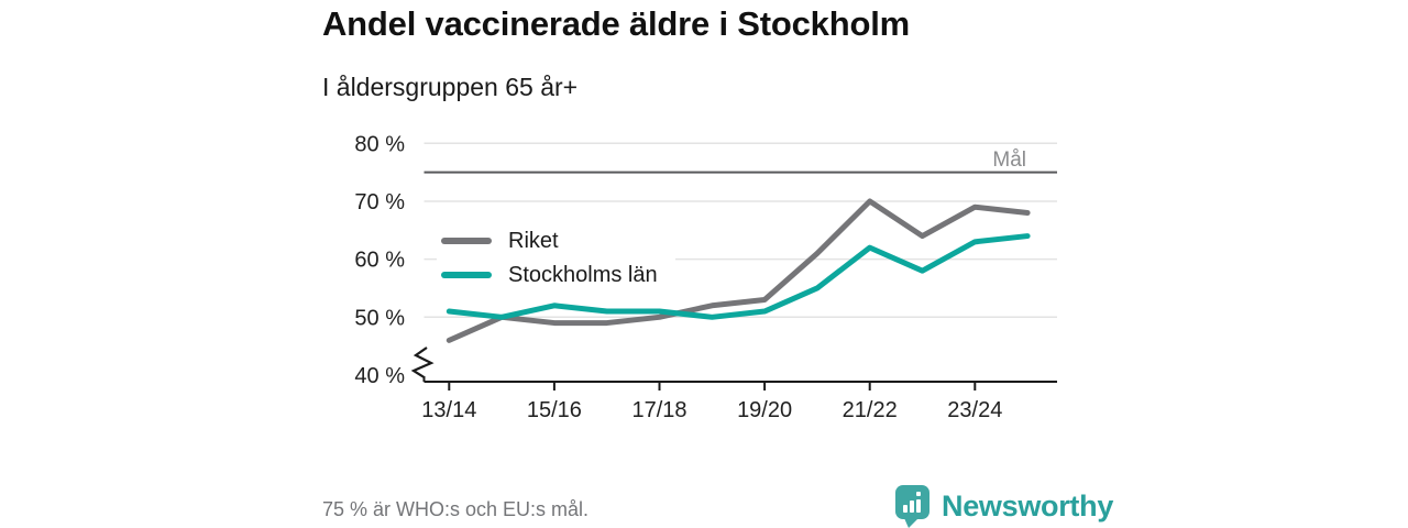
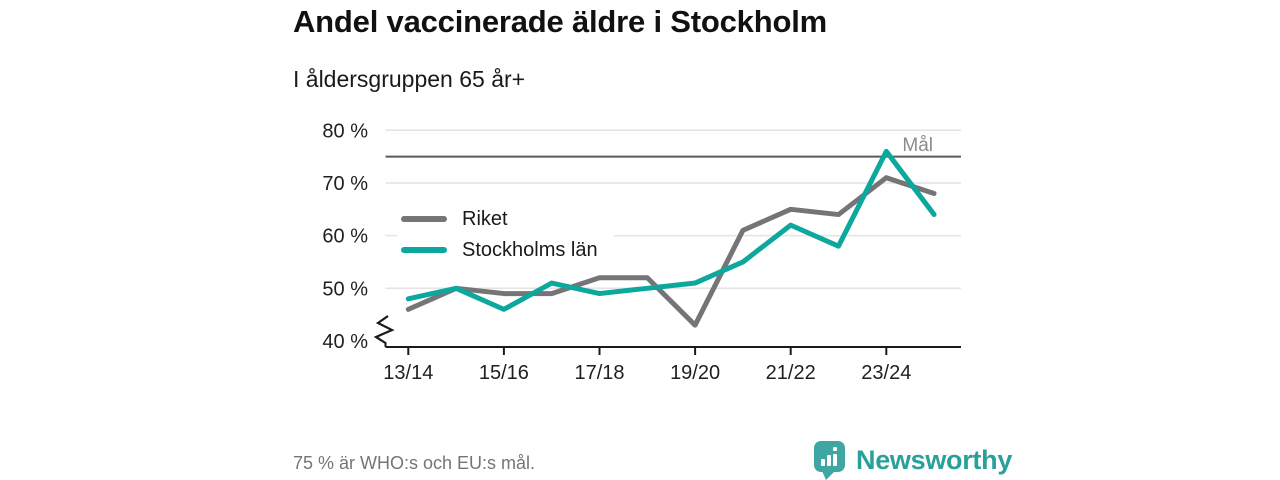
Stockholms län/13/14: 51% -> 48%
Stockholms län/15/16: 52% -> 46%
Riket/17/18: 50% -> 52%
Stockholms län/17/18: 51% -> 49%
Riket/19/20: 53% -> 43%
Riket/21/22: 70% -> 65%
Riket/23/24: 69% -> 71%
Stockholms län/23/24: 63% -> 76%
